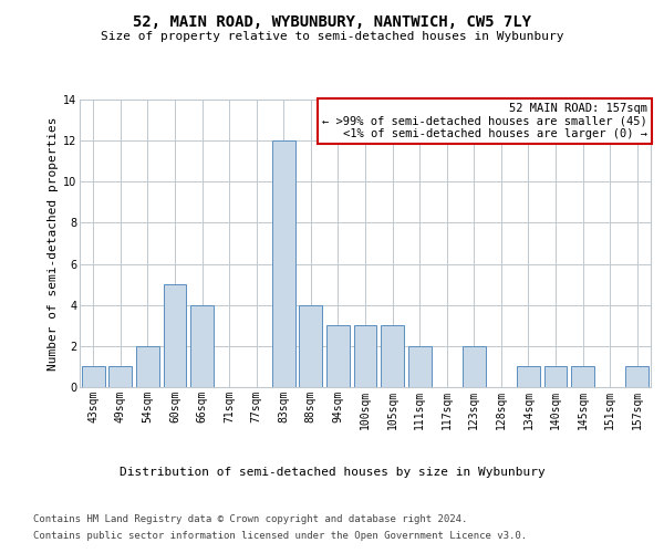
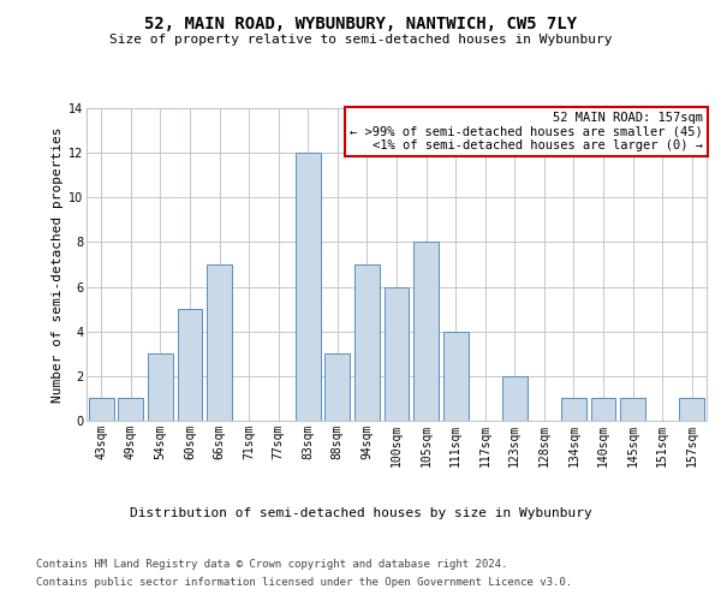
54sqm: 2 -> 3
66sqm: 4 -> 7
88sqm: 4 -> 3
94sqm: 3 -> 7
100sqm: 3 -> 6
105sqm: 3 -> 8
111sqm: 2 -> 4
